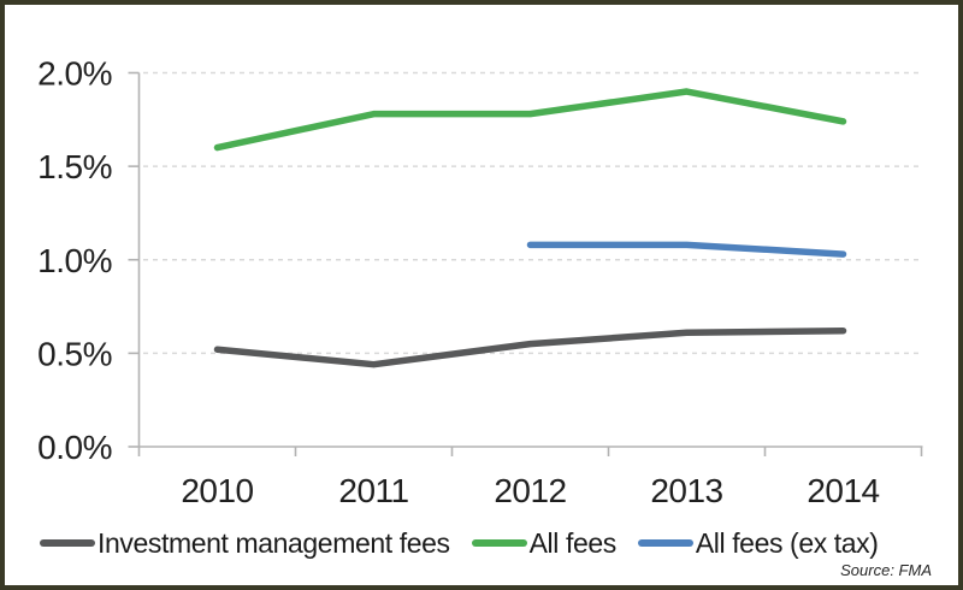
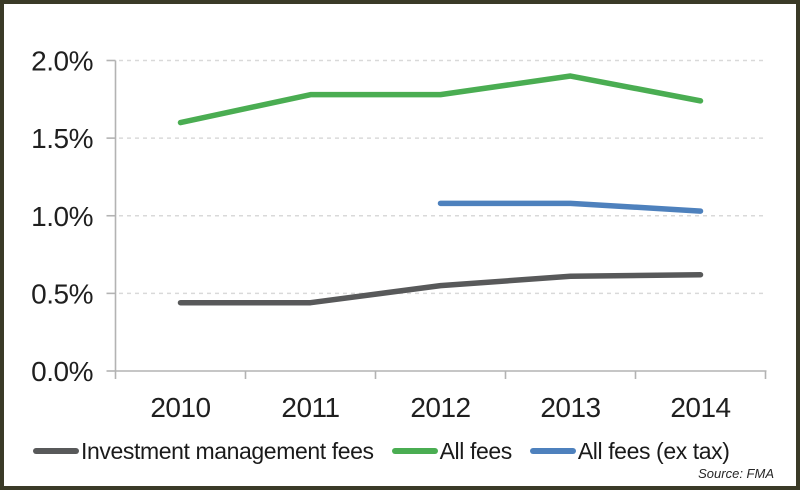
Investment management fees/2010: 0.52% -> 0.44%
